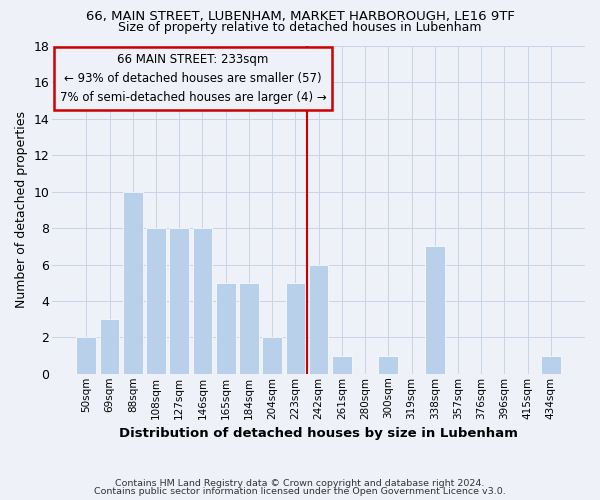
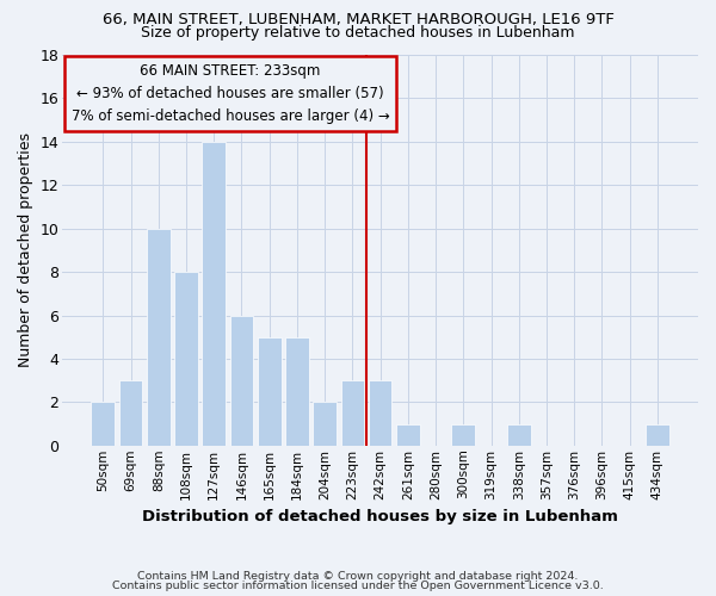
127sqm: 8 -> 14
146sqm: 8 -> 6
223sqm: 5 -> 3
242sqm: 6 -> 3
338sqm: 7 -> 1
